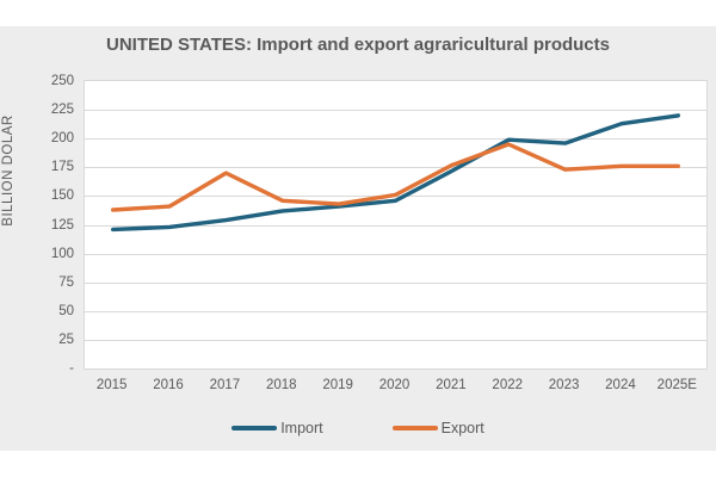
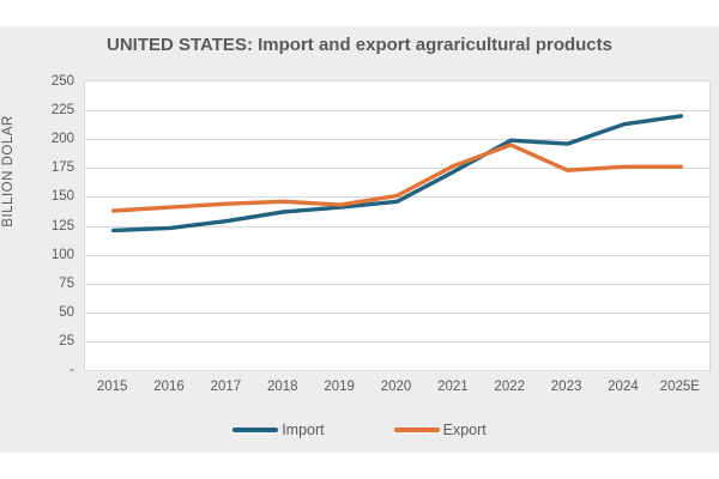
Export/2017: 170 -> 140
